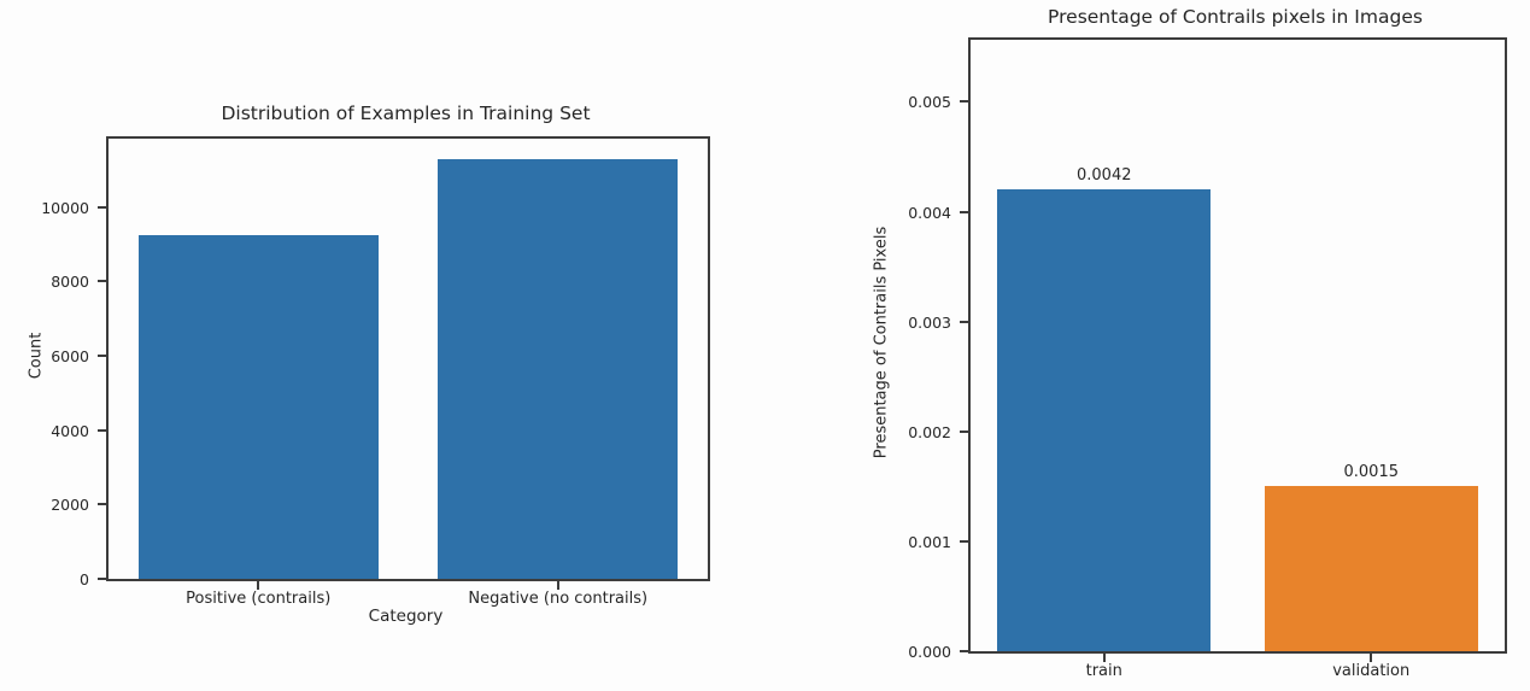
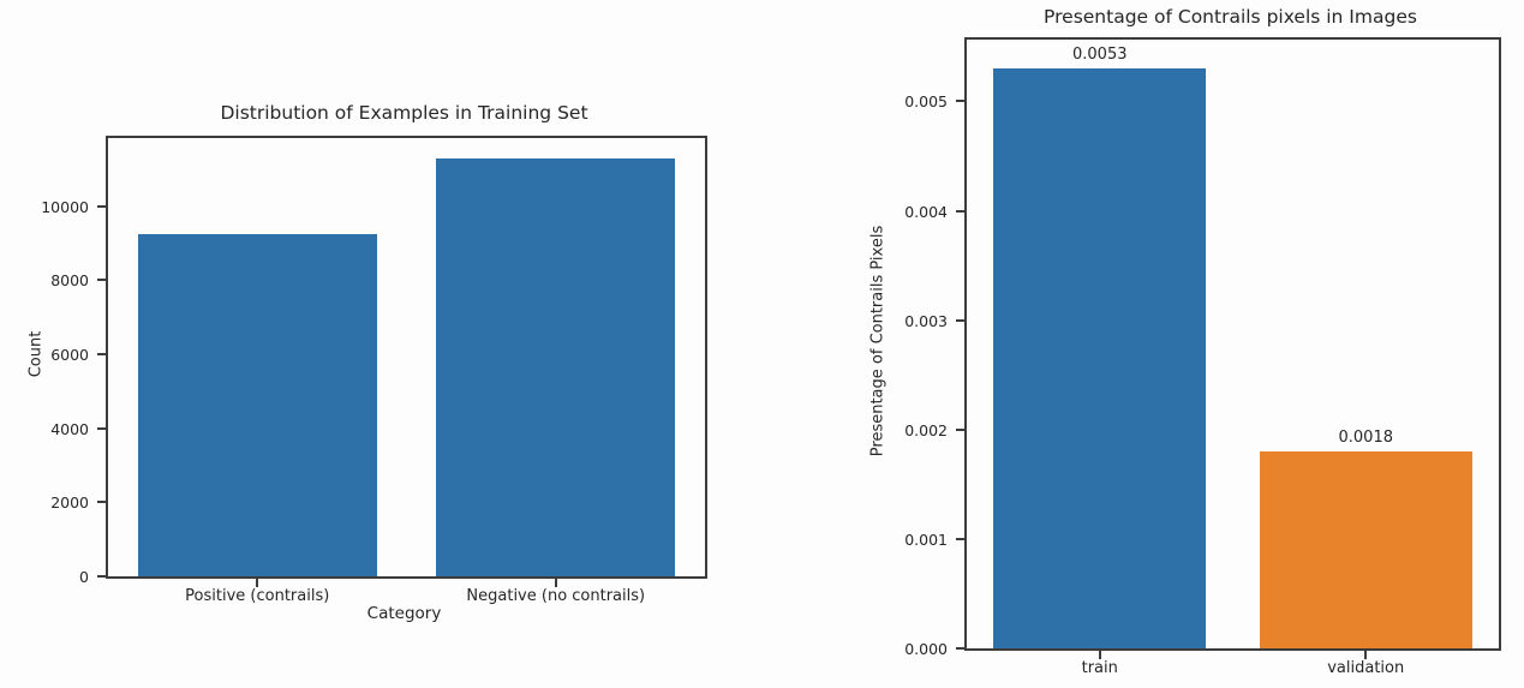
Presentage of Contrails pixels in Images/train: 0.0042 -> 0.0053
Presentage of Contrails pixels in Images/validation: 0.0015 -> 0.0018
